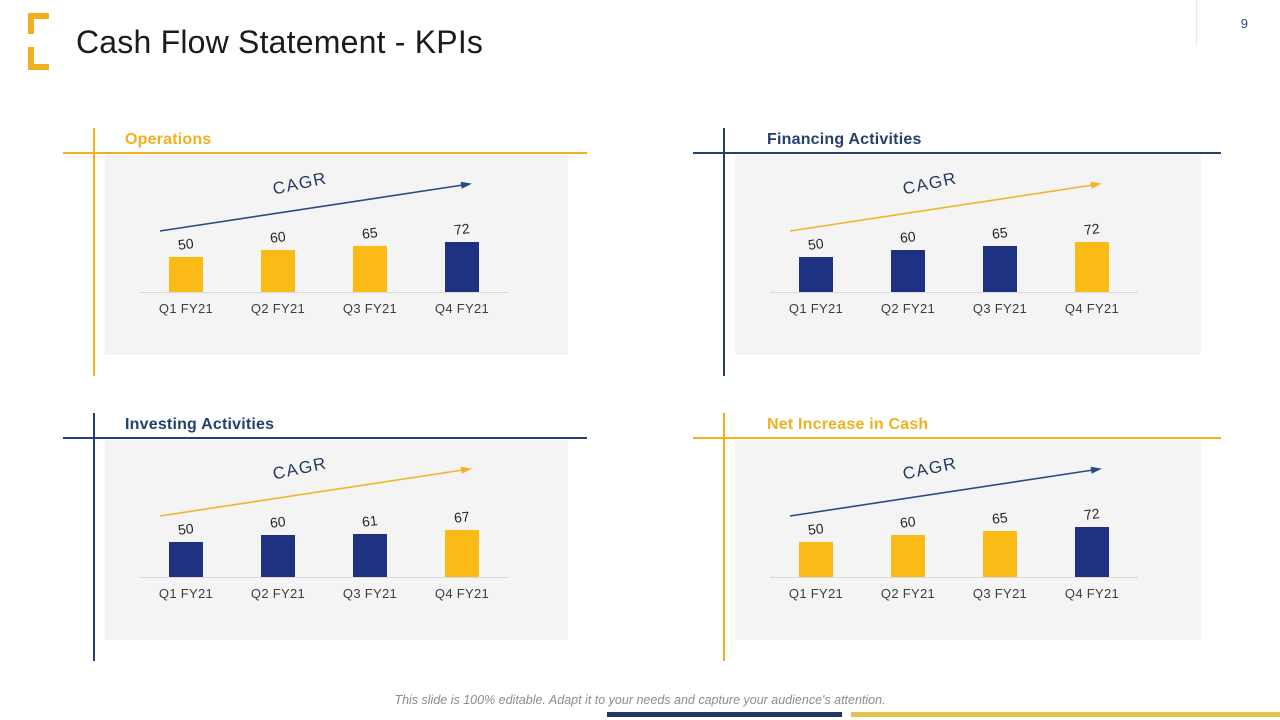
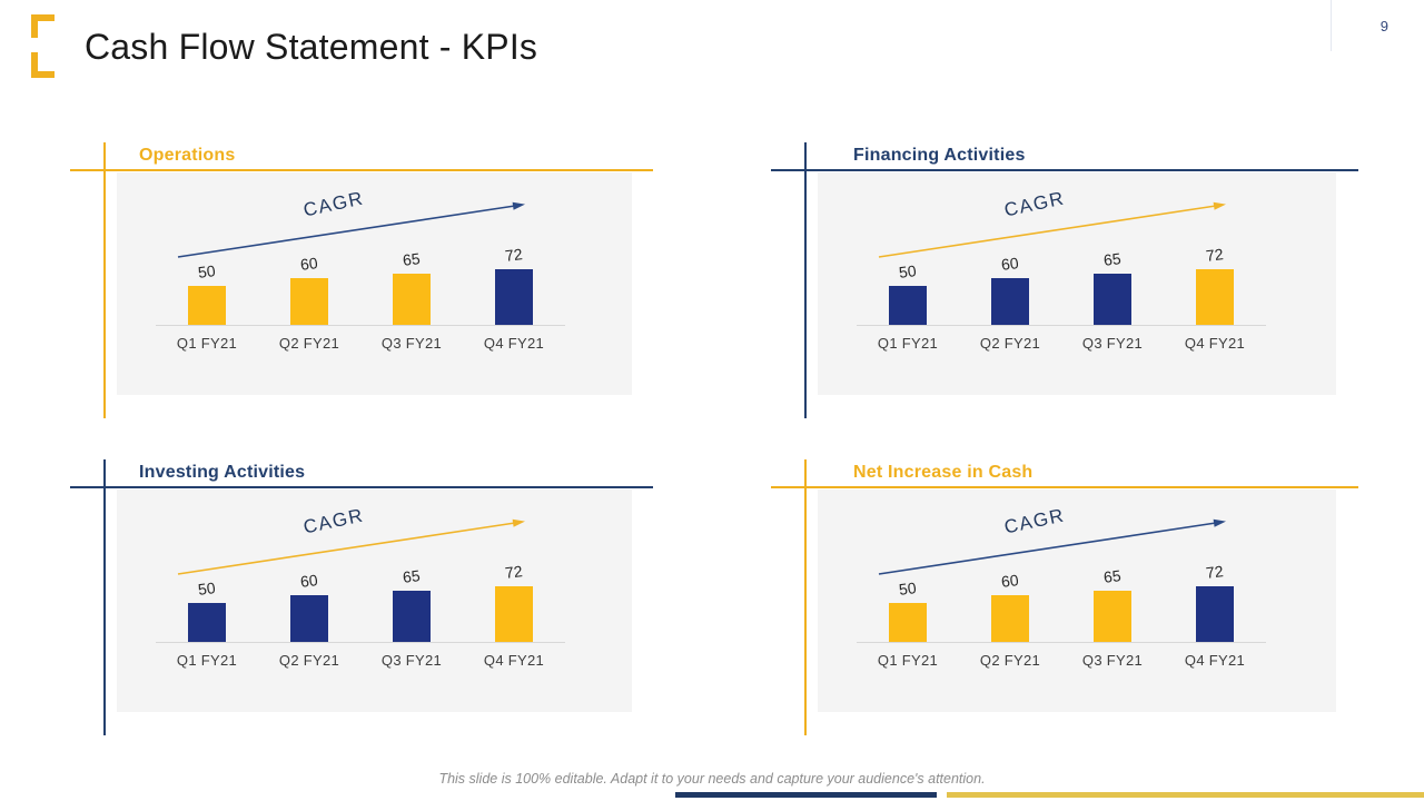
Investing Activities/Q3 FY21: 61 -> 65
Investing Activities/Q4 FY21: 67 -> 72
